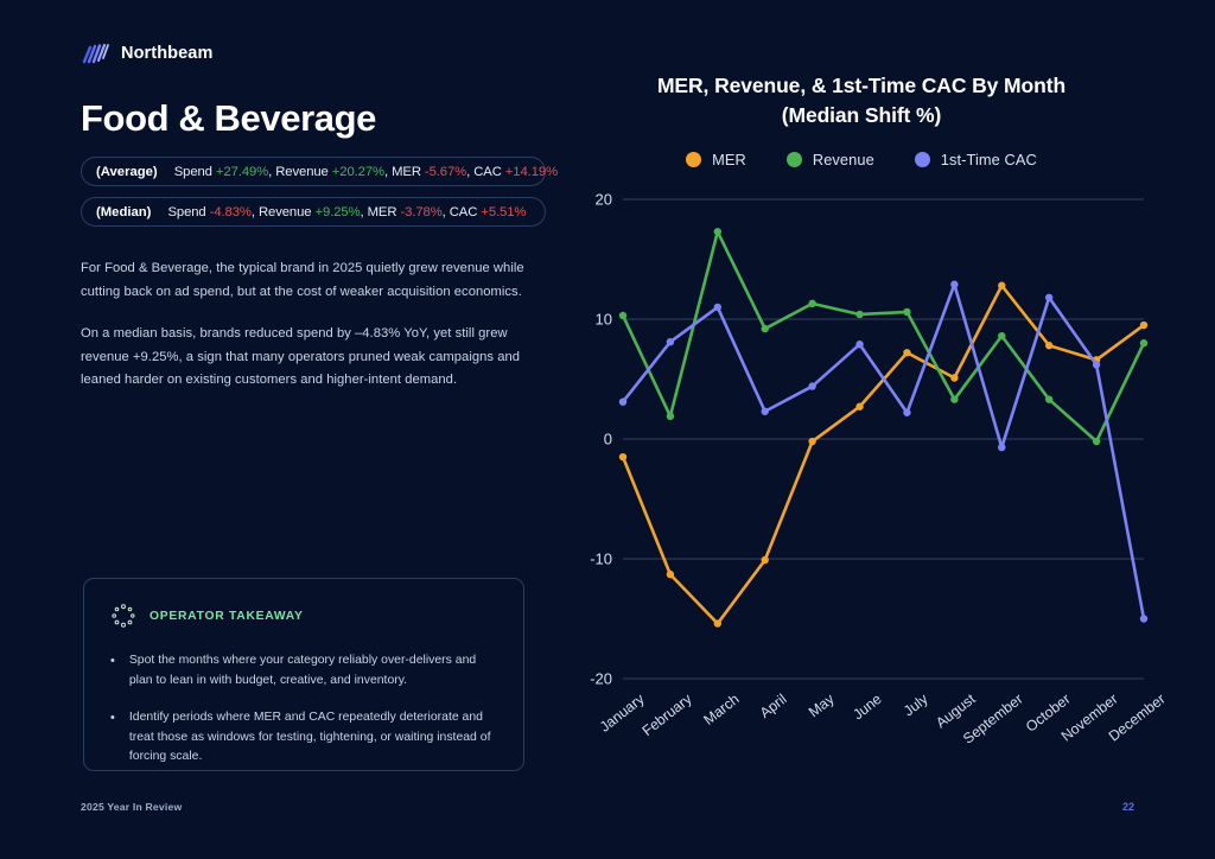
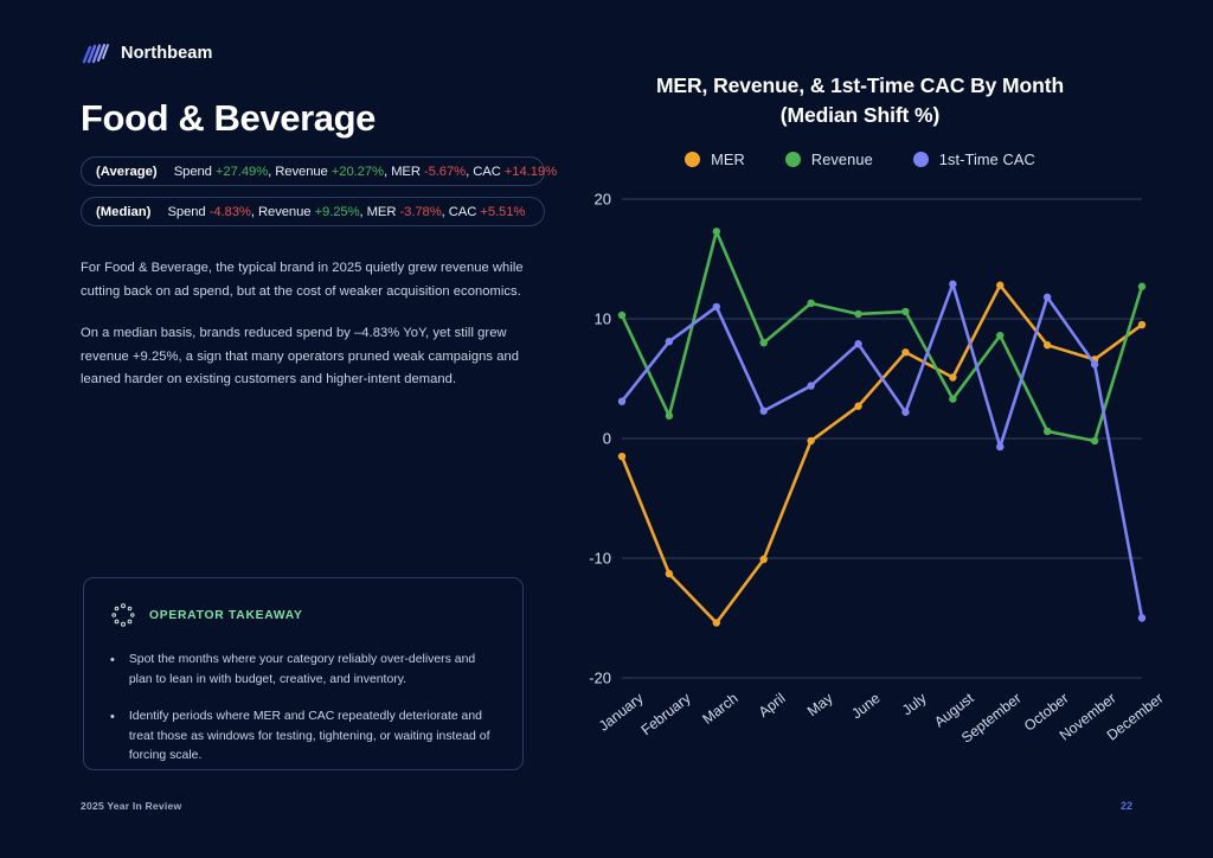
Revenue/April: 9.2 -> 8.0
Revenue/October: 3.3 -> 0.6
Revenue/December: 8.0 -> 12.7
